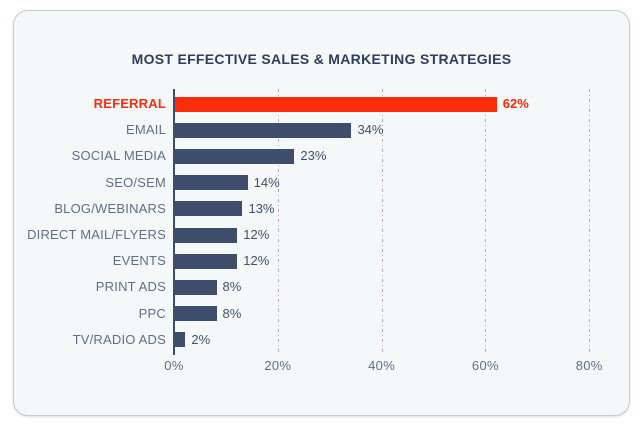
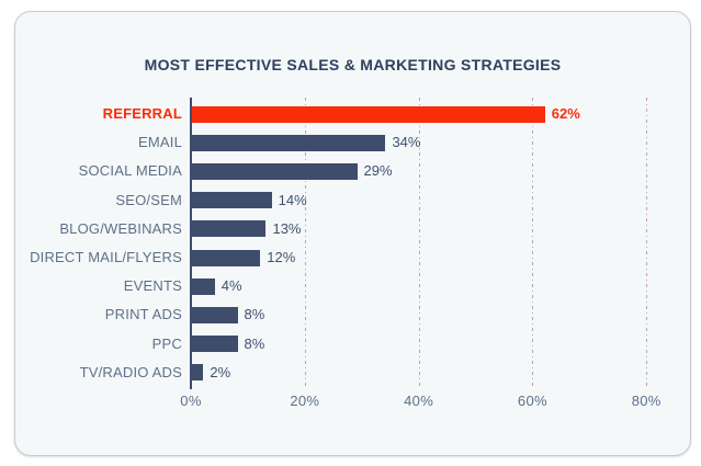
SOCIAL MEDIA: 23% -> 29%
EVENTS: 12% -> 4%
